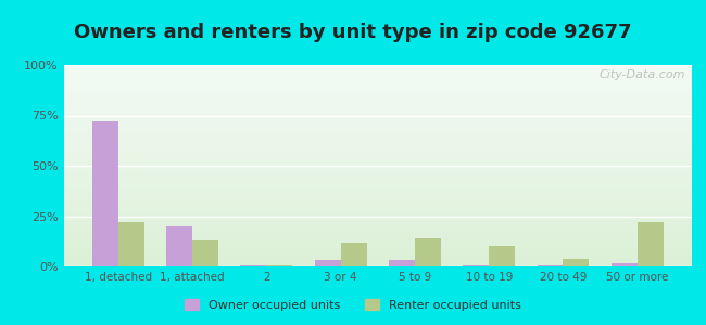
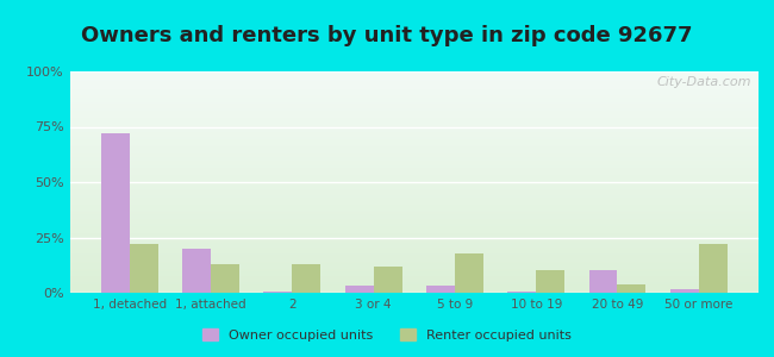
Renter occupied units/2: 0% -> 13%
Renter occupied units/5 to 9: 14% -> 18%
Owner occupied units/20 to 49: 0% -> 10%
